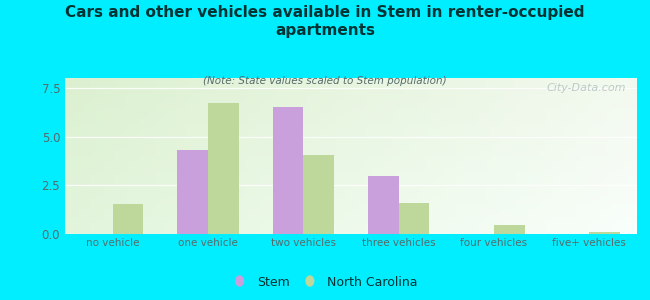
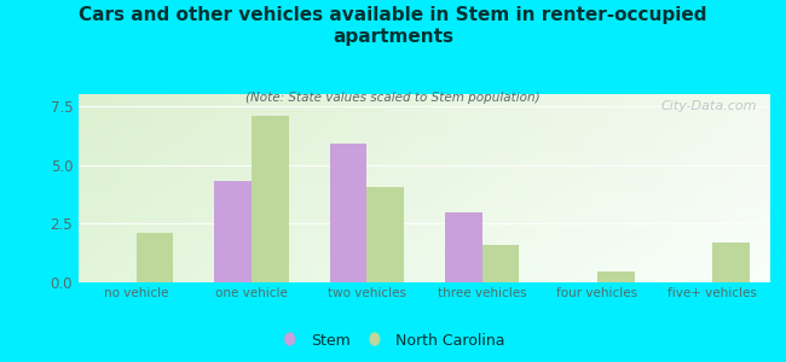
North Carolina/no vehicle: 1.6 -> 2.1
North Carolina/one vehicle: 6.7 -> 7.1
Stem/two vehicles: 6.5 -> 5.9
North Carolina/five+ vehicles: 0.1 -> 1.7
